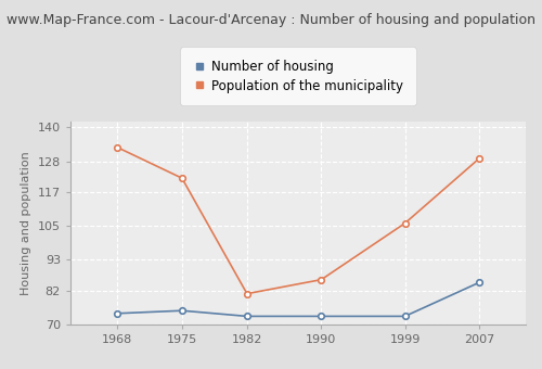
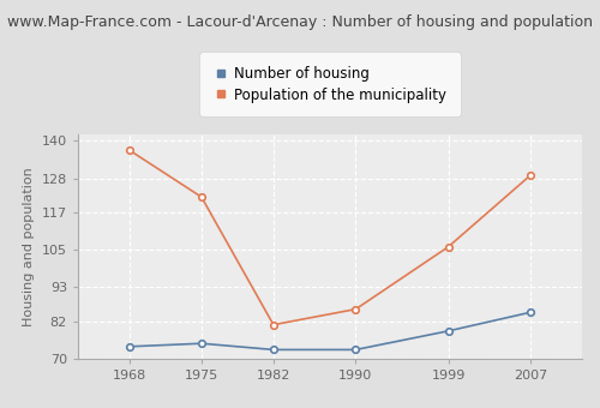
Population of the municipality/1968: 133 -> 137
Number of housing/1999: 73 -> 79
